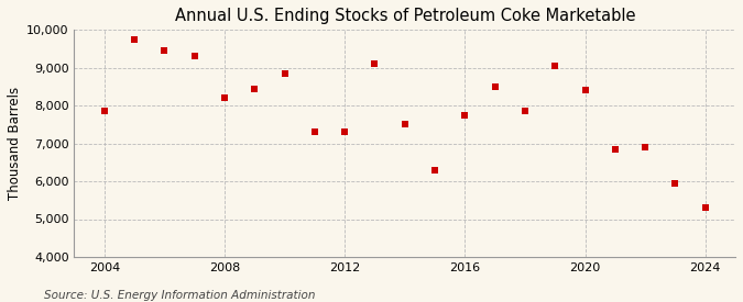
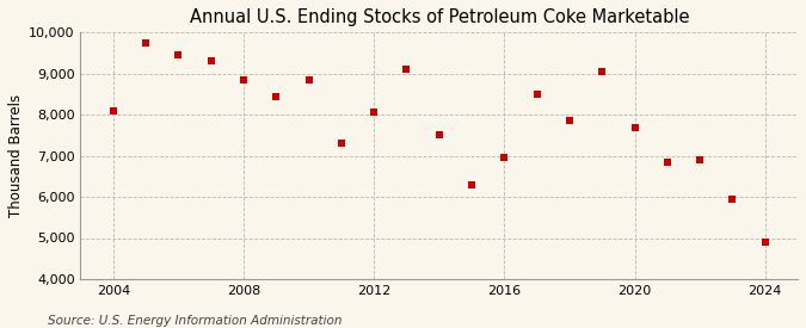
2004: 7,850 -> 8,100
2008: 8,200 -> 8,850
2012: 7,300 -> 8,050
2016: 7,750 -> 6,950
2020: 8,400 -> 7,700
2024: 5,300 -> 4,900
